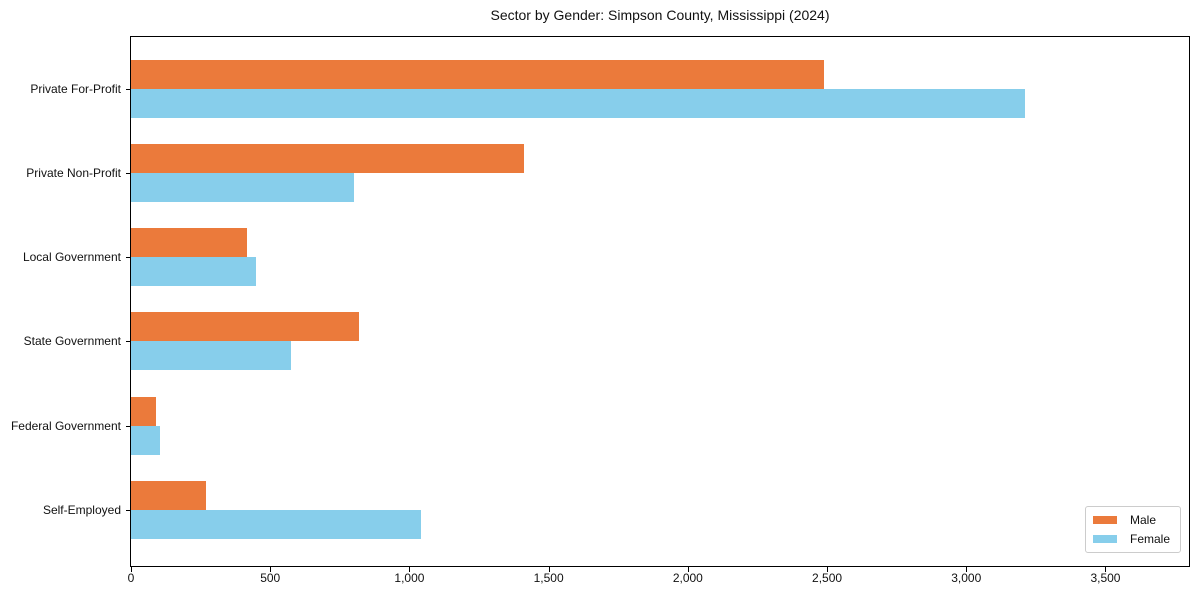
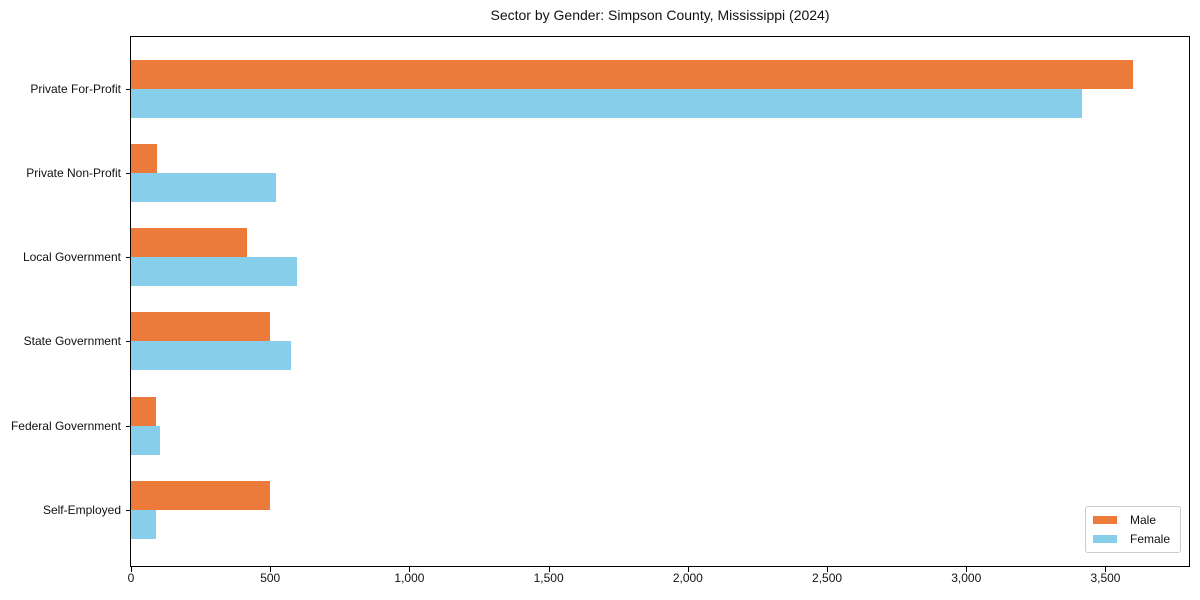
Male/Private For-Profit: 2490 -> 3600
Female/Private For-Profit: 3210 -> 3420
Male/Private Non-Profit: 1410 -> 100
Female/Private Non-Profit: 800 -> 520
Female/Local Government: 450 -> 600
Male/State Government: 820 -> 500
Male/Self-Employed: 270 -> 500
Female/Self-Employed: 1040 -> 90
